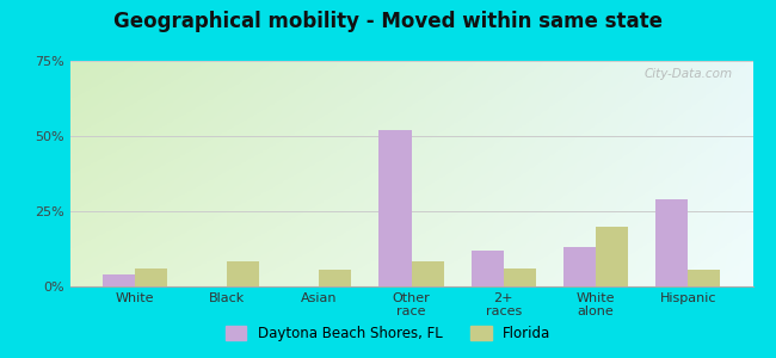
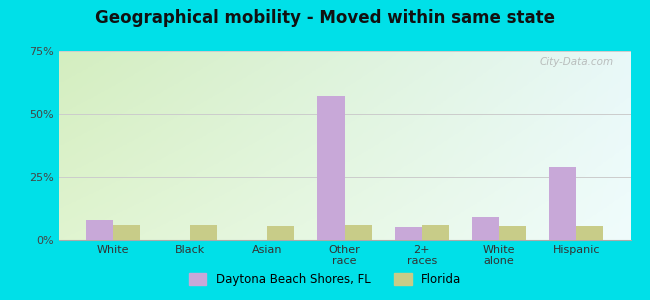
Daytona Beach Shores, FL/White: 4% -> 8%
Florida/Black: 8.5% -> 6.0%
Daytona Beach Shores, FL/Other race: 52% -> 57%
Florida/Other race: 8.5% -> 6.0%
Daytona Beach Shores, FL/2+ races: 12% -> 5%
Daytona Beach Shores, FL/White alone: 13% -> 9%
Florida/White alone: 20.0% -> 5.5%
